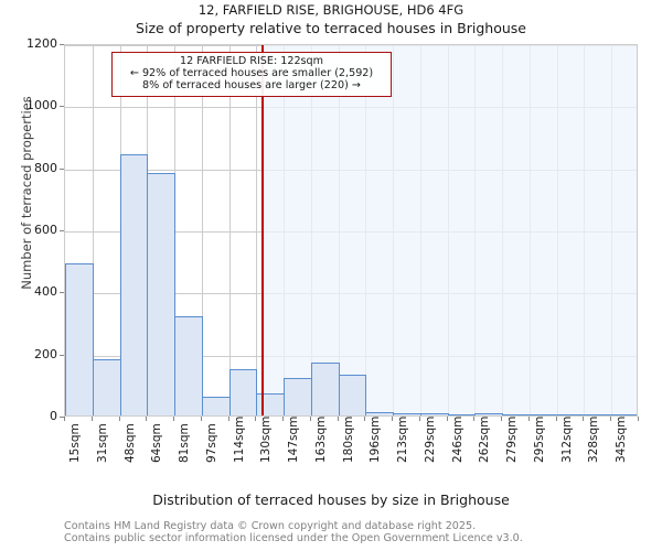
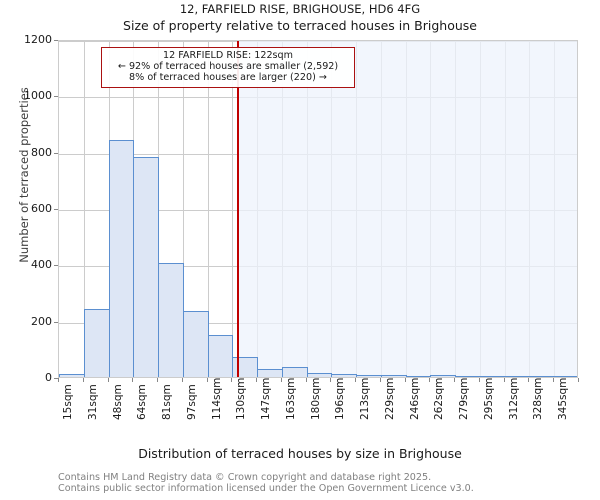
15sqm: 490 -> 10
31sqm: 180 -> 240
81sqm: 320 -> 400
97sqm: 60 -> 240
147sqm: 120 -> 30
163sqm: 170 -> 40
180sqm: 130 -> 20
